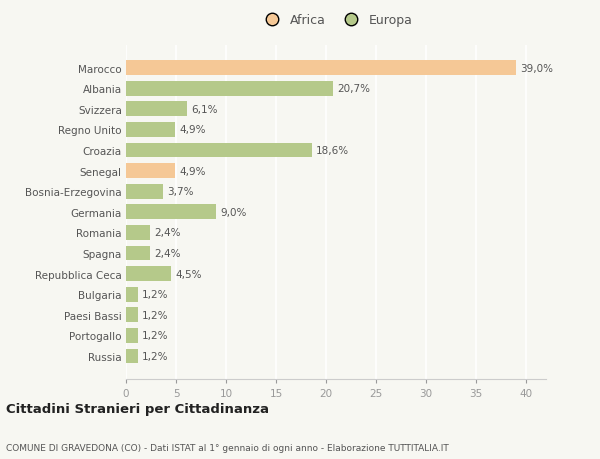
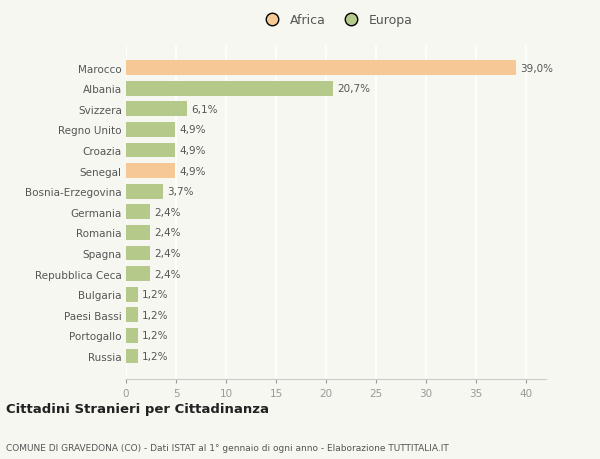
Croazia: 18,6% -> 4,9%
Germania: 9,0% -> 2,4%
Repubblica Ceca: 4,5% -> 2,4%
